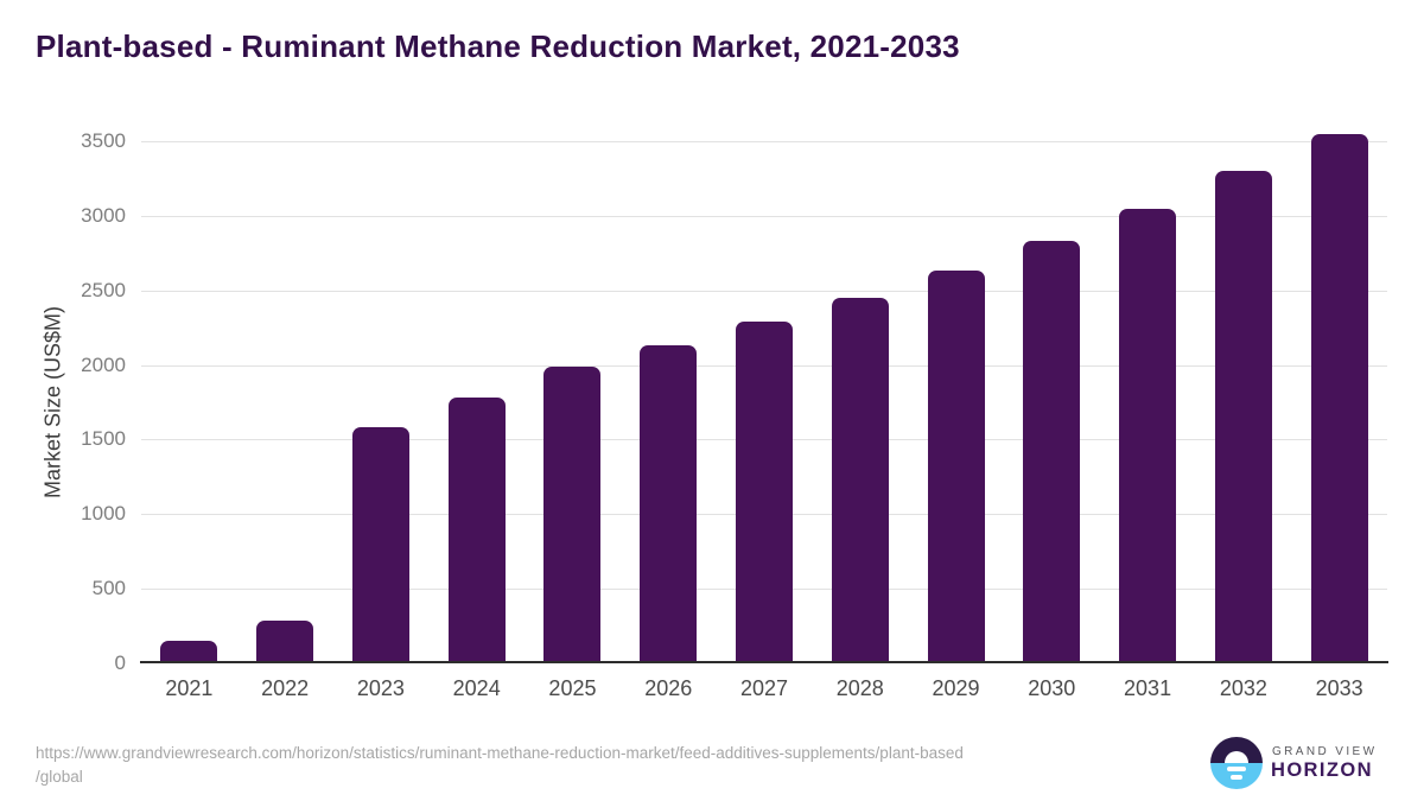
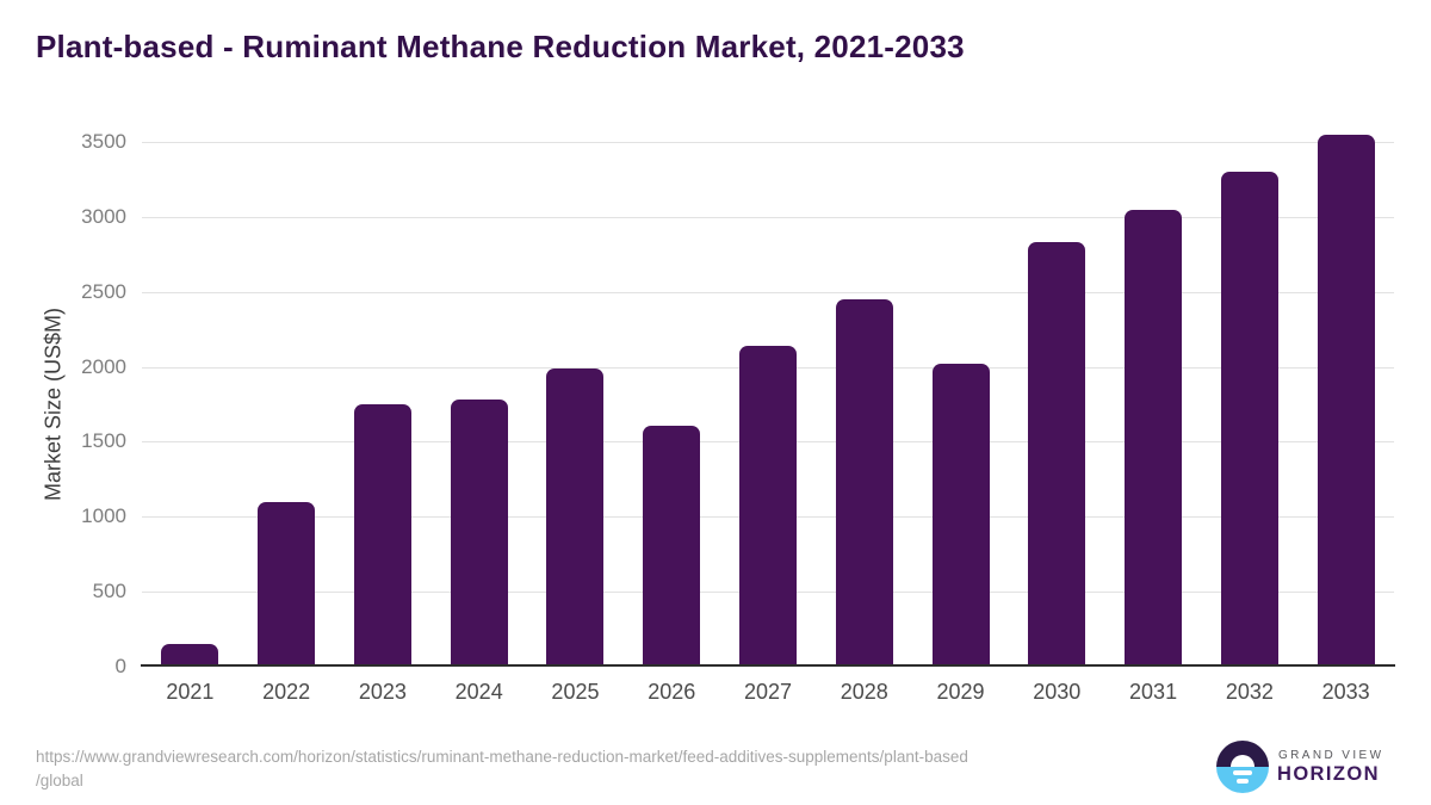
2022: 280 -> 1100
2023: 1580 -> 1750
2026: 2130 -> 1610
2027: 2290 -> 2140
2029: 2630 -> 2020
